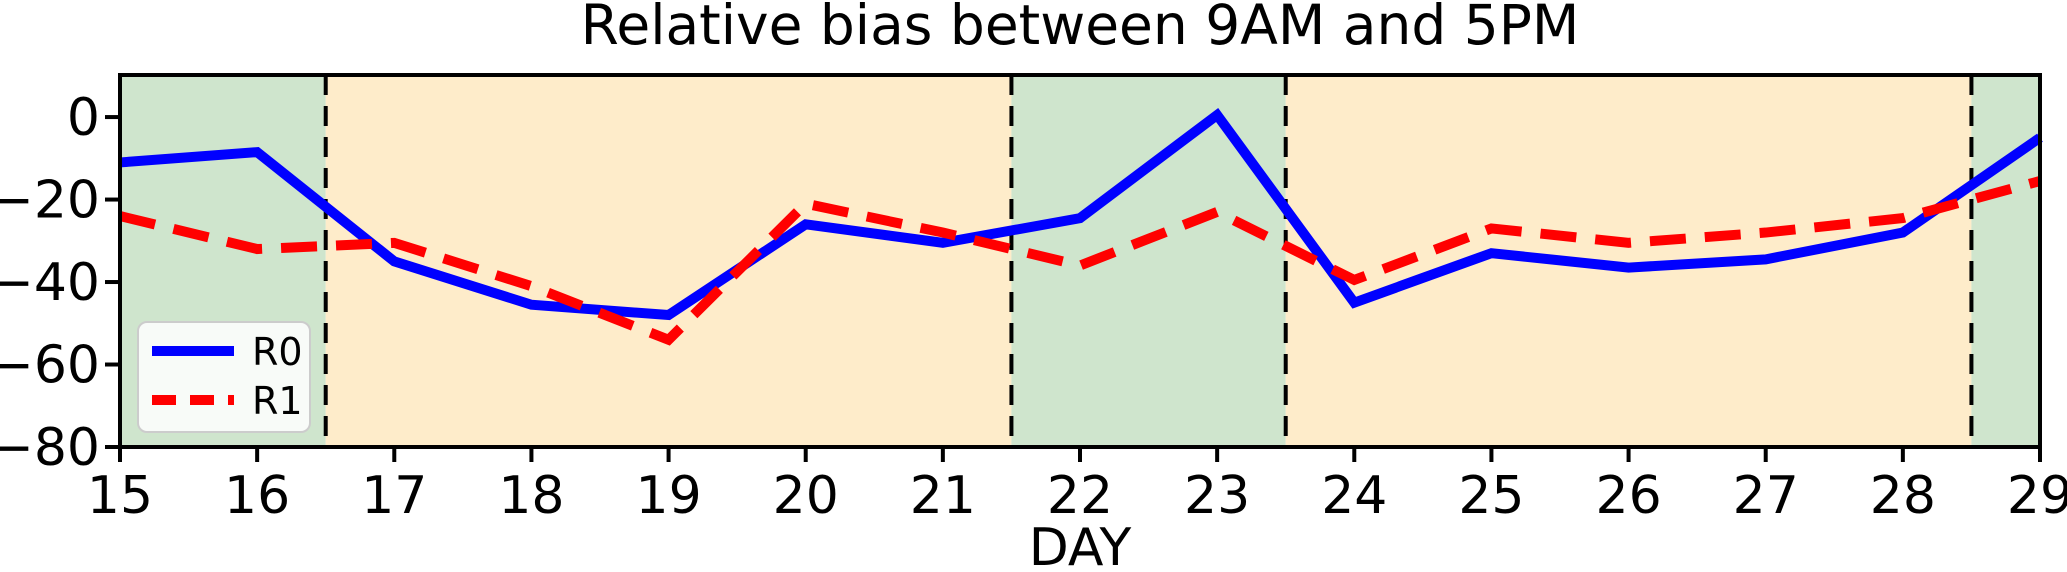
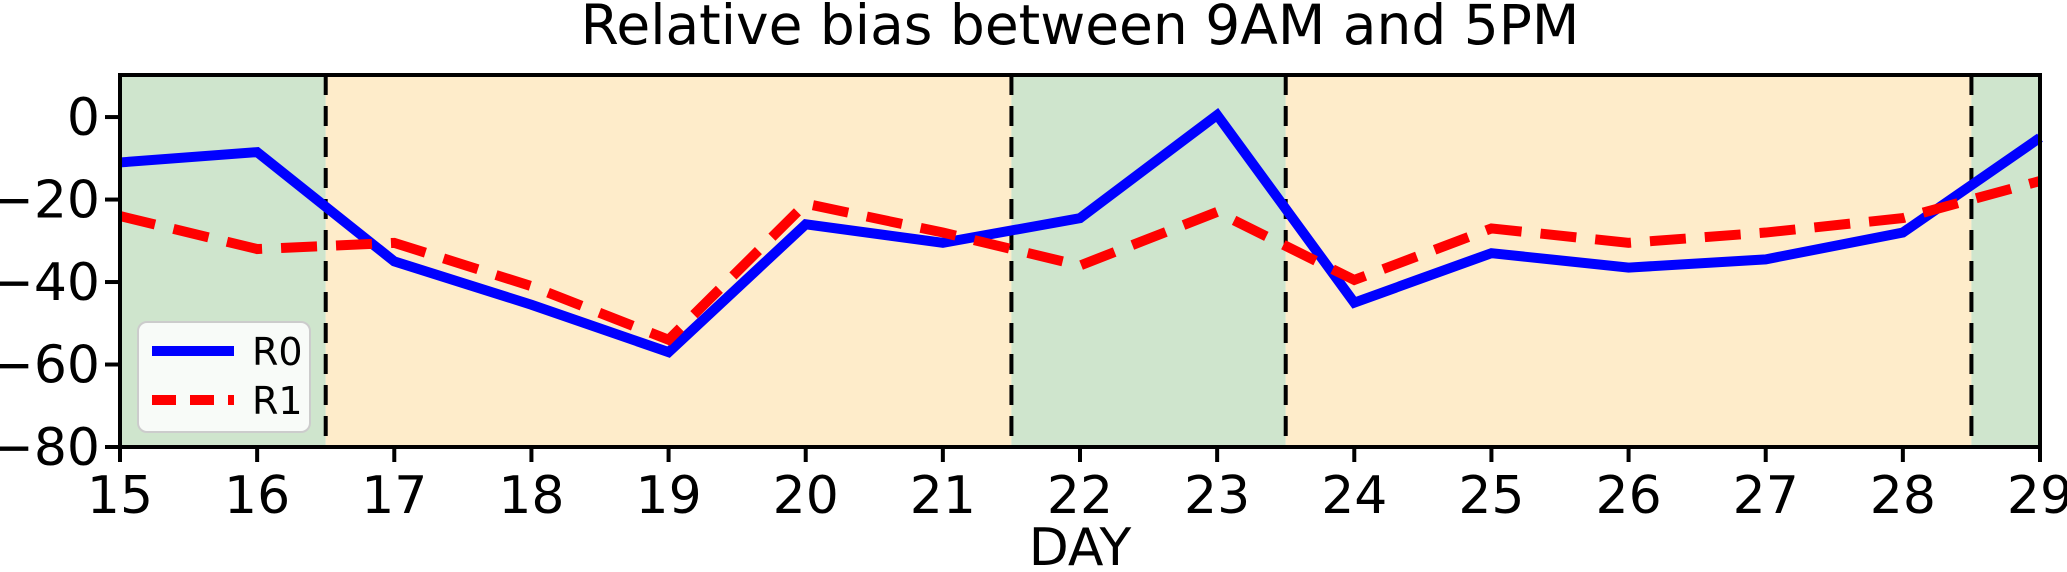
R0/19: -48 -> -57
